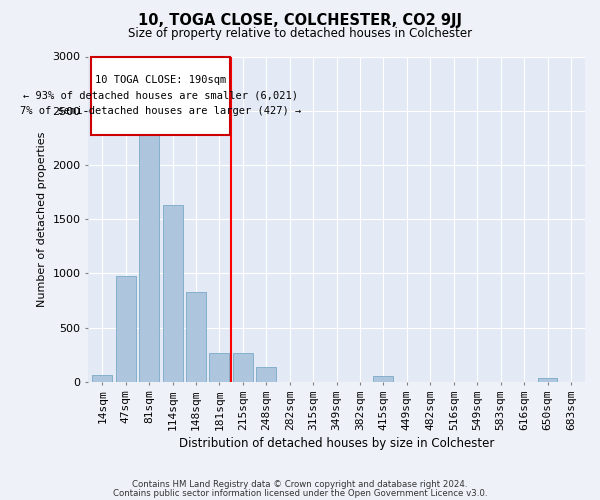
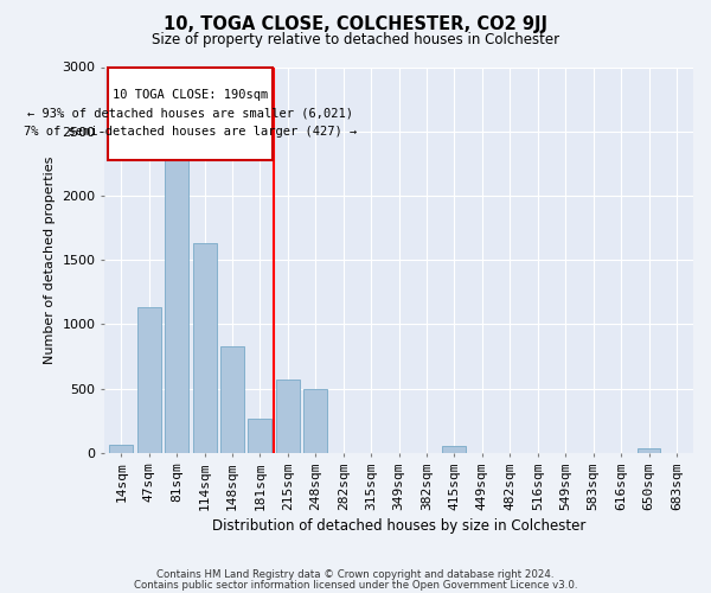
47sqm: 980 -> 1130
215sqm: 270 -> 570
248sqm: 140 -> 500
